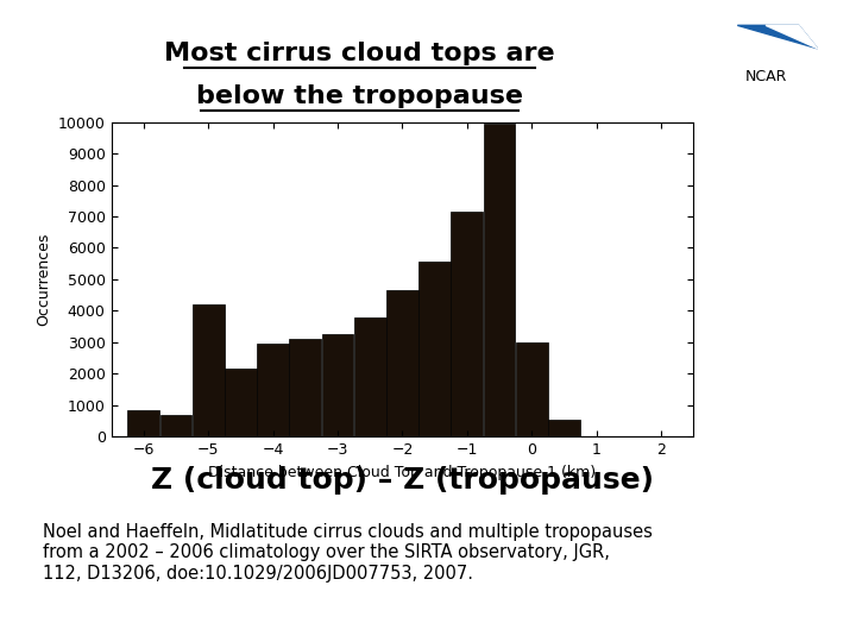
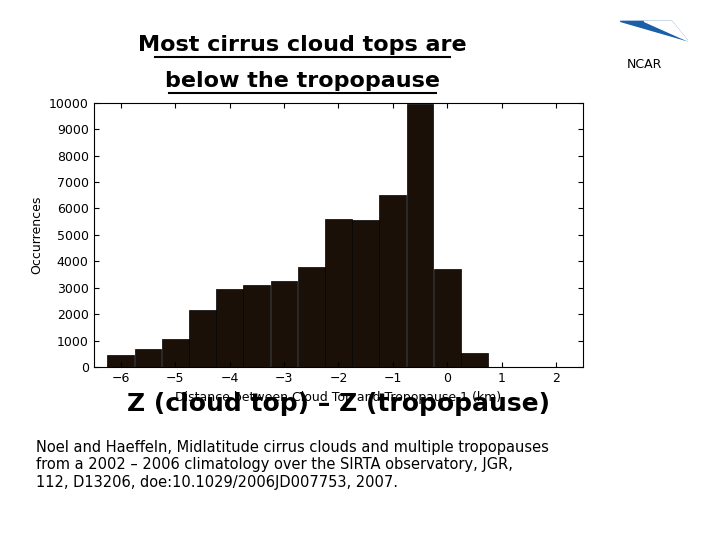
−6: 850 -> 450
−5: 4200 -> 1050
−2: 4650 -> 5600
−1: 7150 -> 6500
0: 3000 -> 3700
